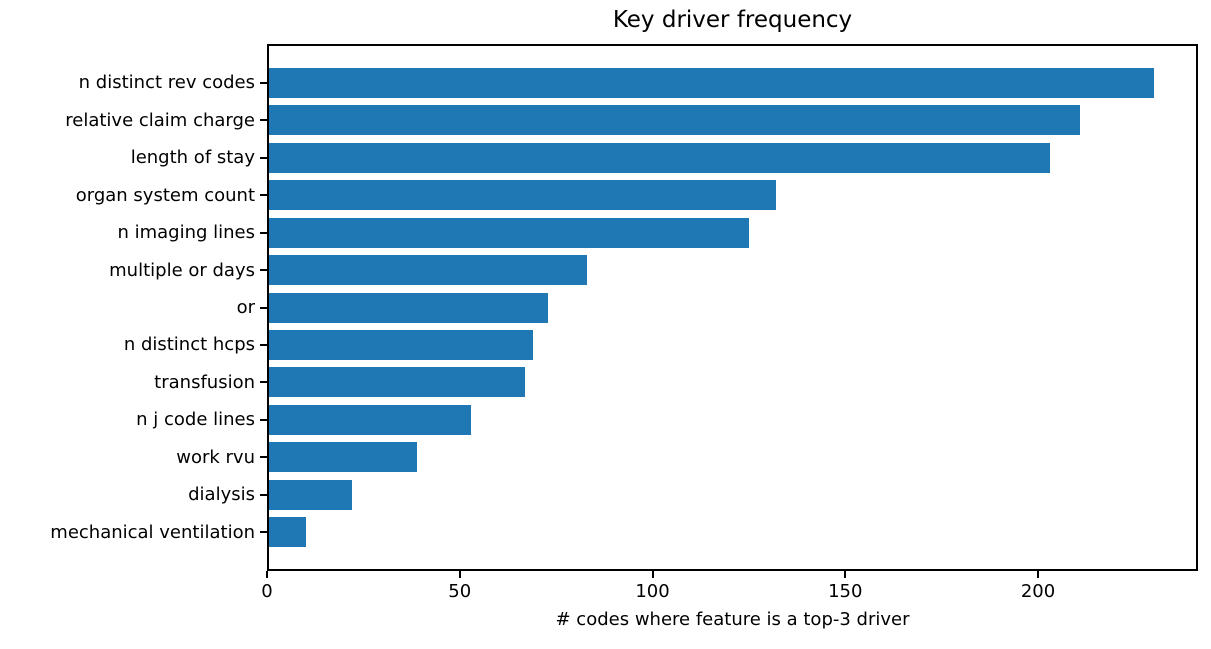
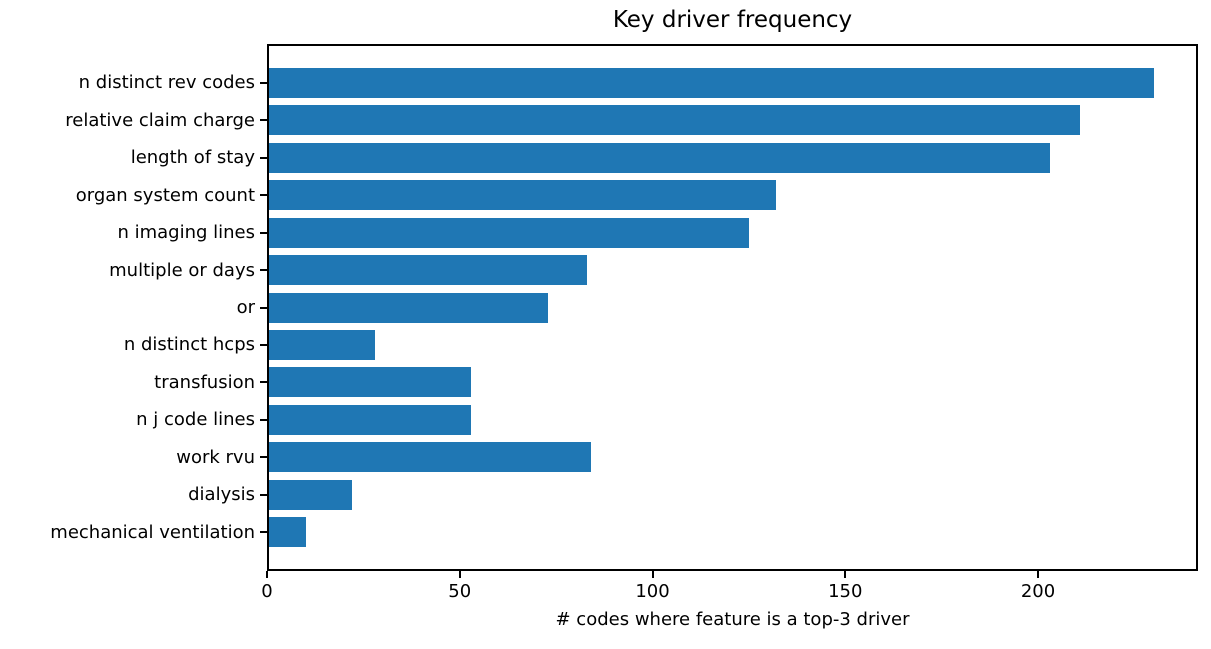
n distinct hcps: 69 -> 28
transfusion: 67 -> 53
work rvu: 39 -> 84
